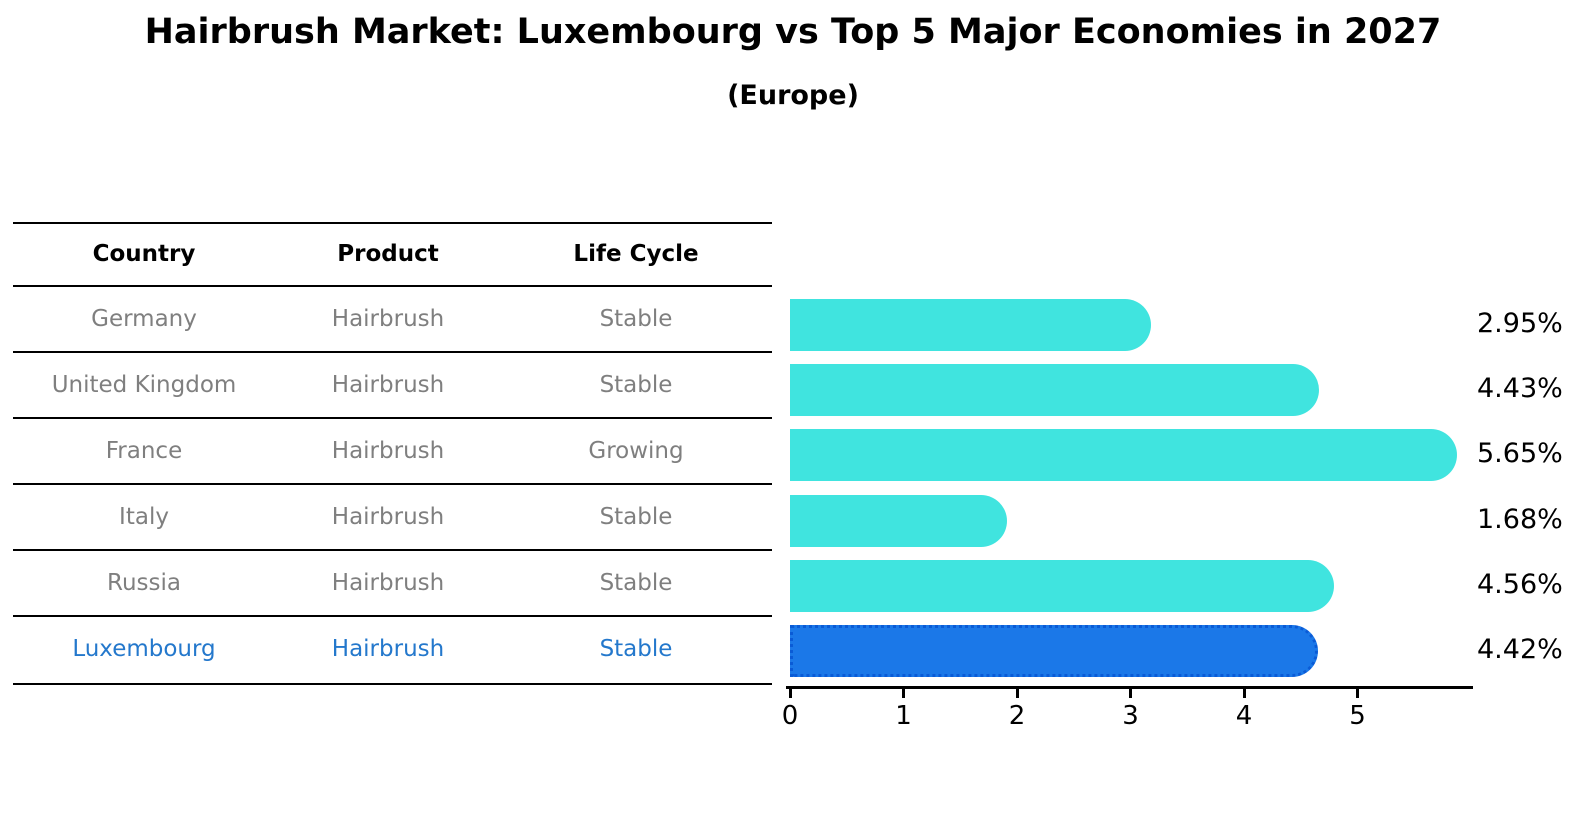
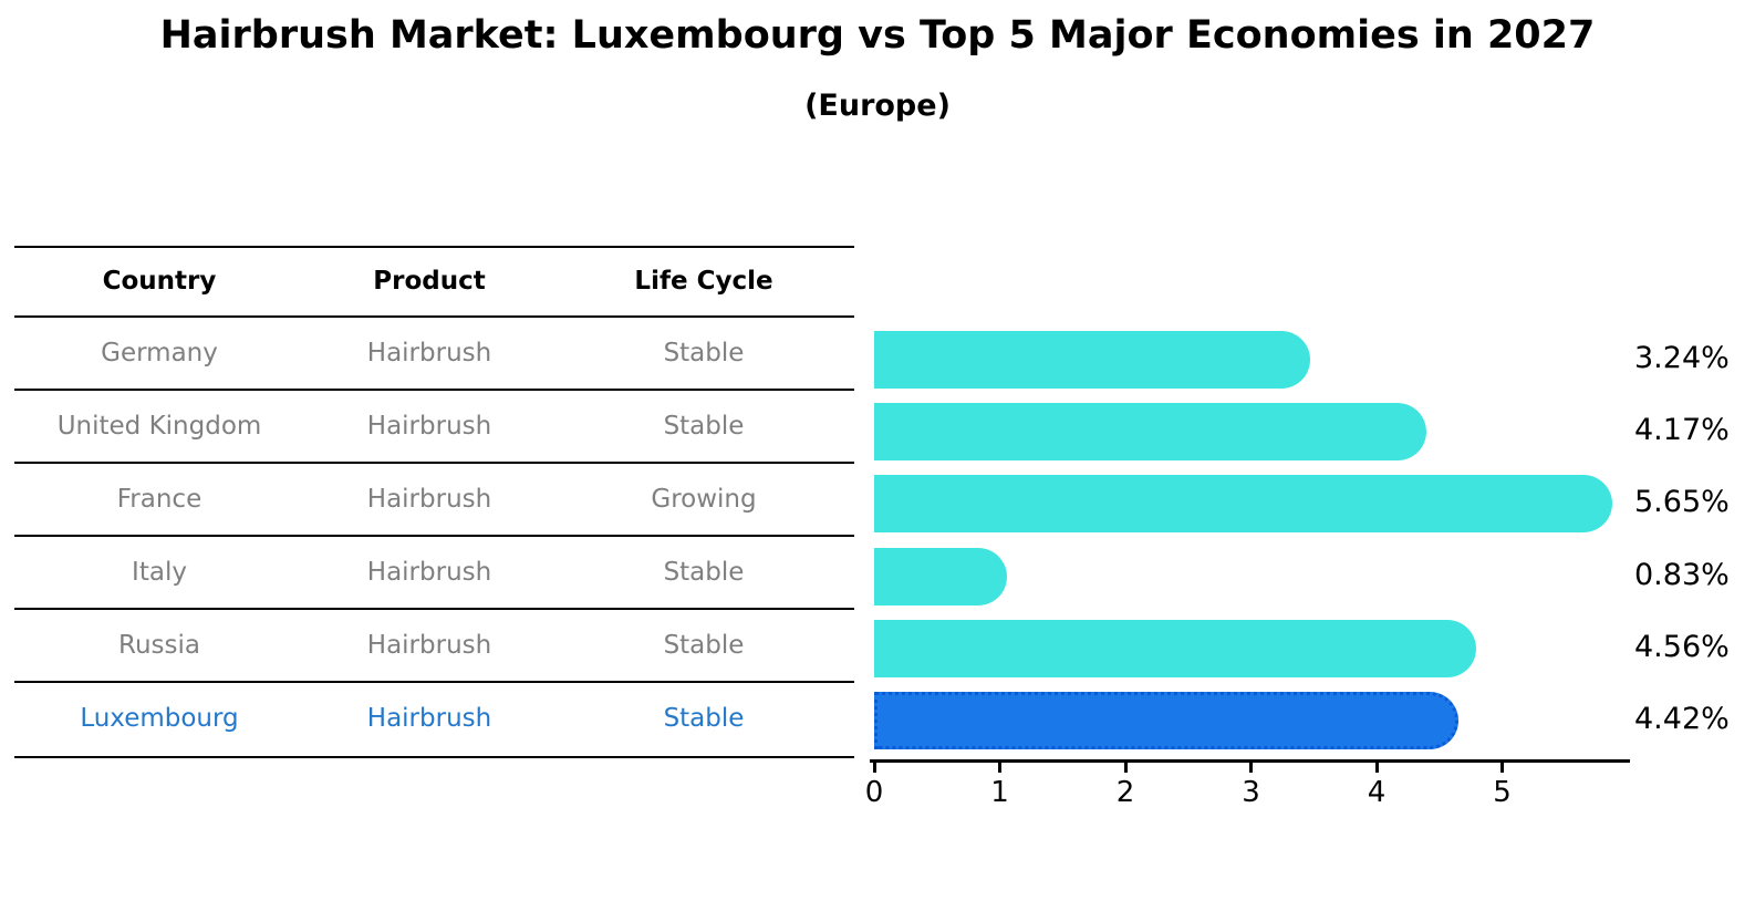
Germany: 2.95% -> 3.24%
United Kingdom: 4.43% -> 4.17%
Italy: 1.68% -> 0.83%
